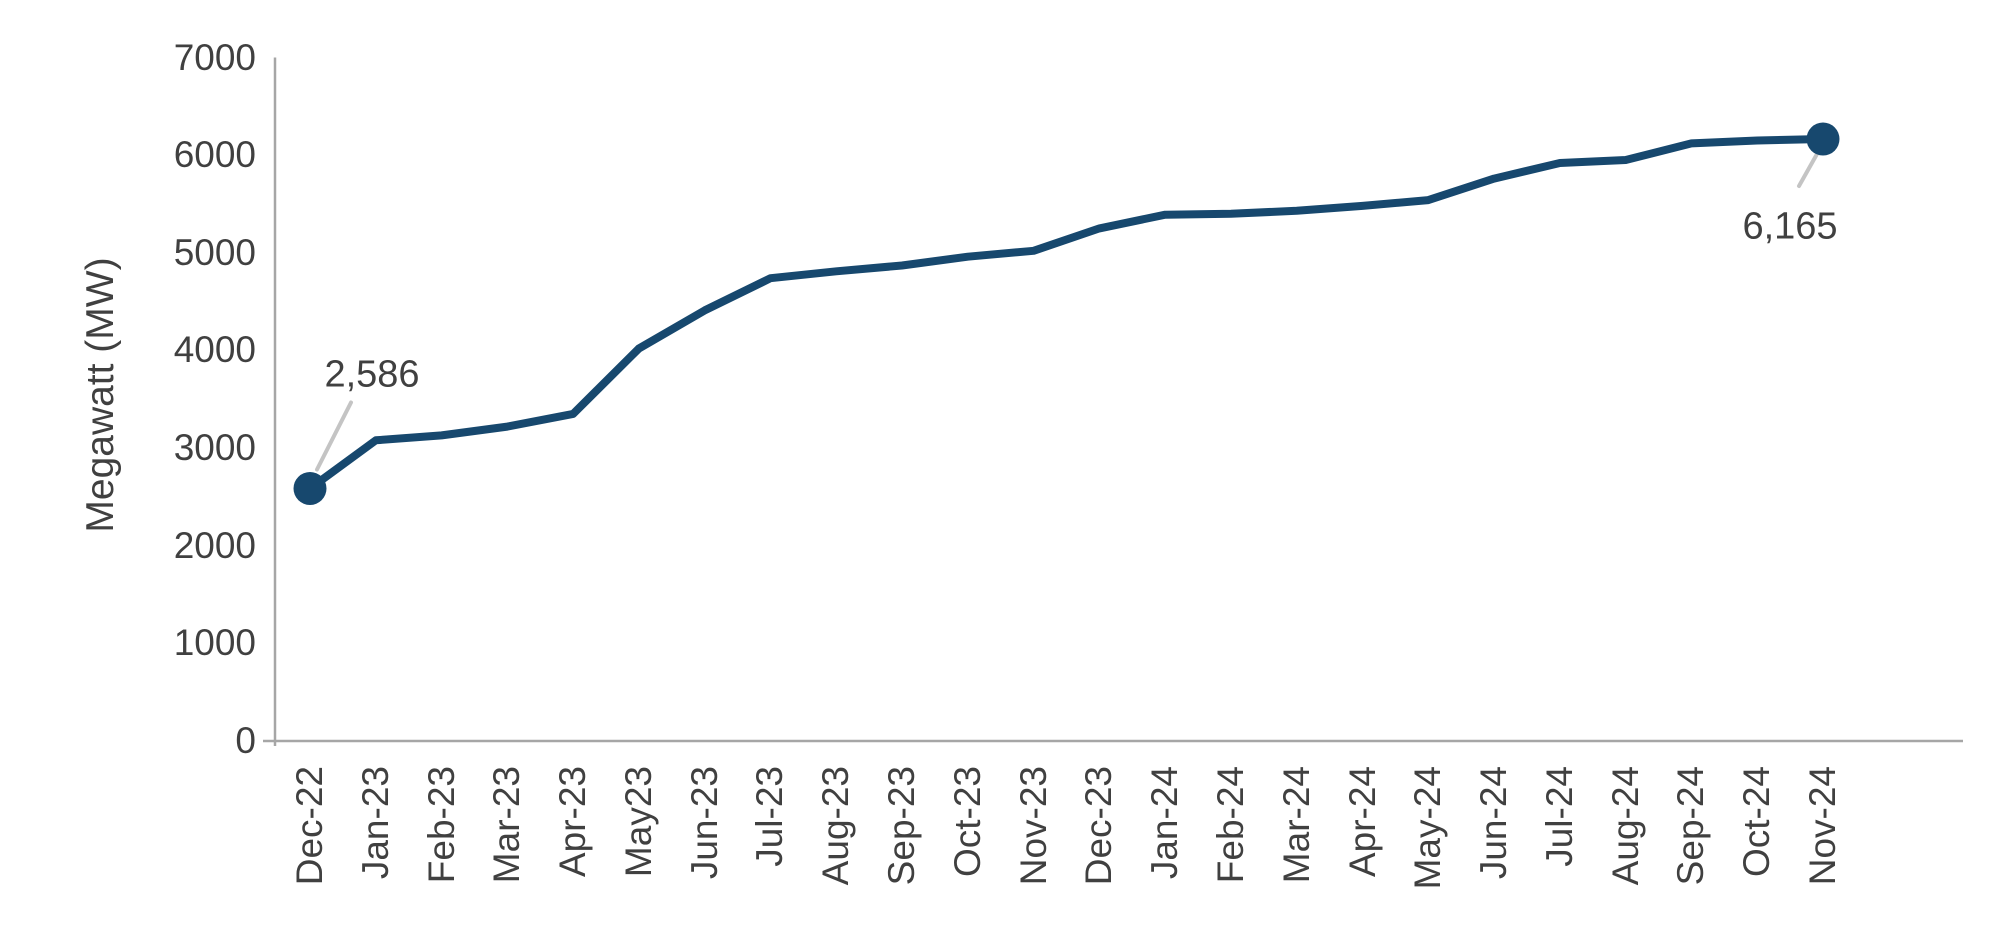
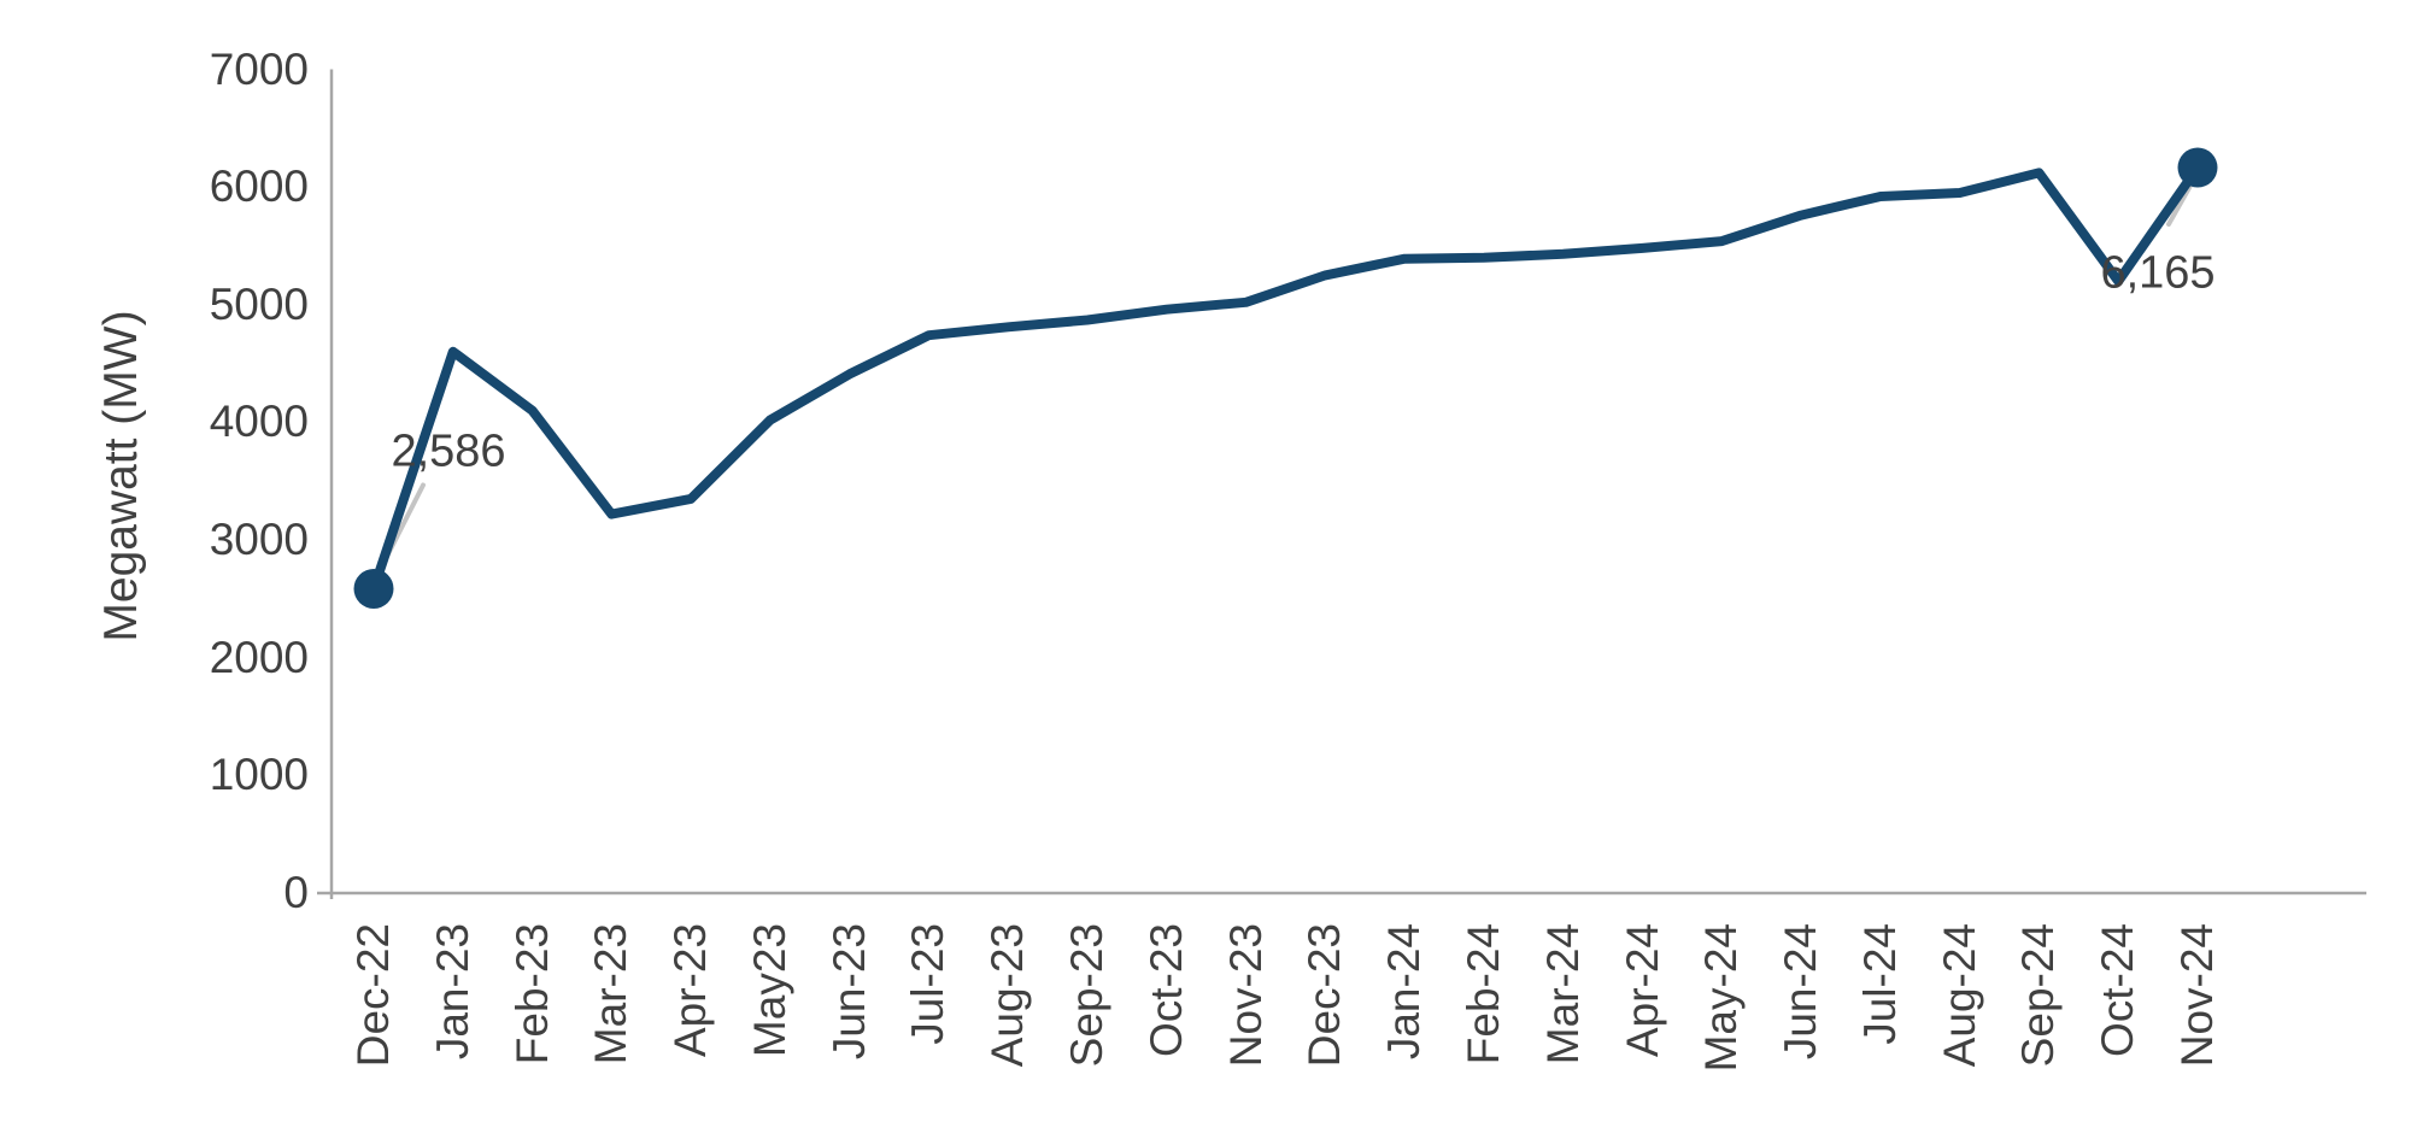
Jan-23: 3100 -> 4600
Feb-23: 3100 -> 4100
Oct-24: 6200 -> 5200
